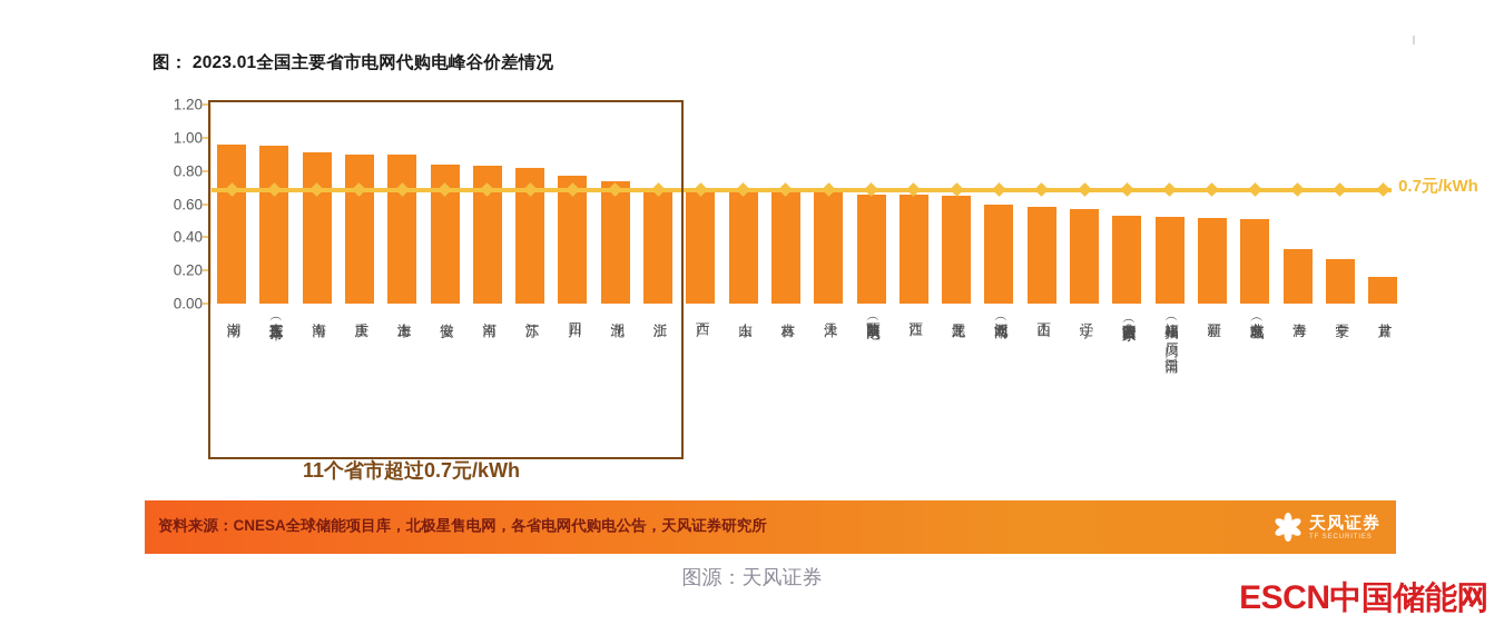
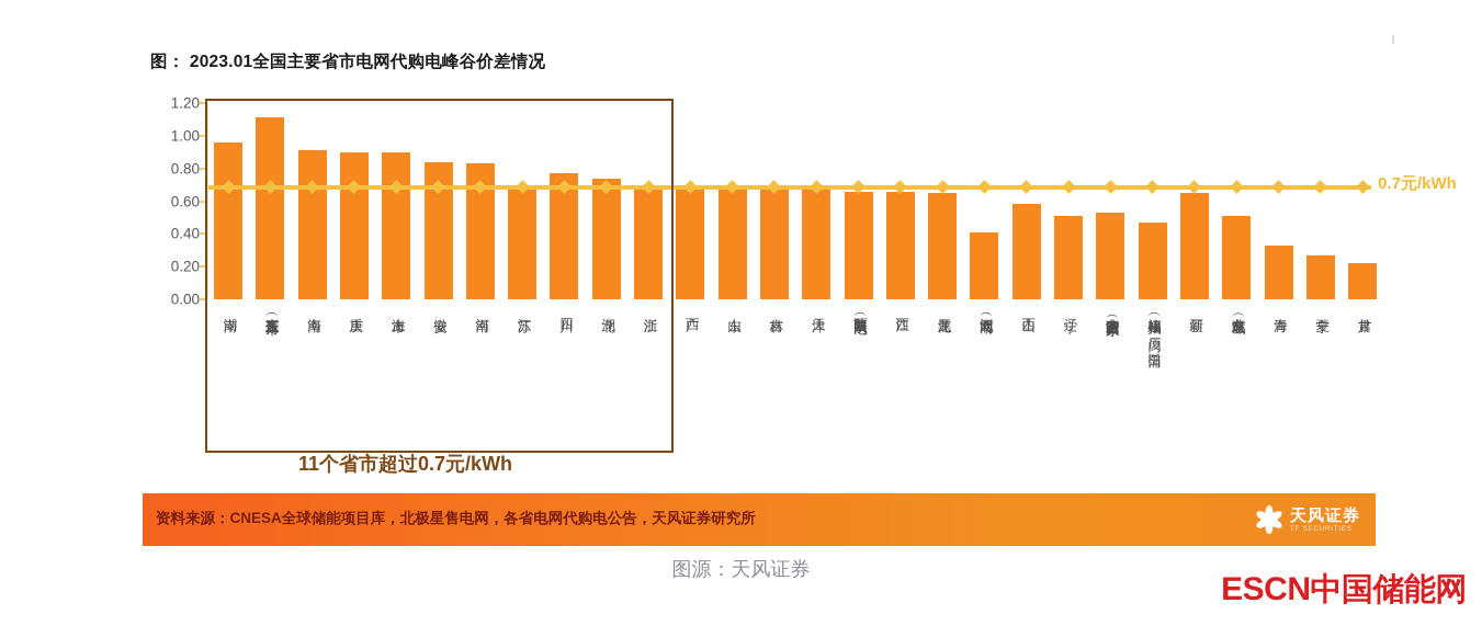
广东（珠三角五市）: 0.95 -> 1.11
江苏: 0.82 -> 0.70
河北（南网）: 0.60 -> 0.41
辽宁: 0.57 -> 0.51
福建（福州 厦门 蒲田）: 0.52 -> 0.47
新疆: 0.52 -> 0.65
甘肃: 0.16 -> 0.22
